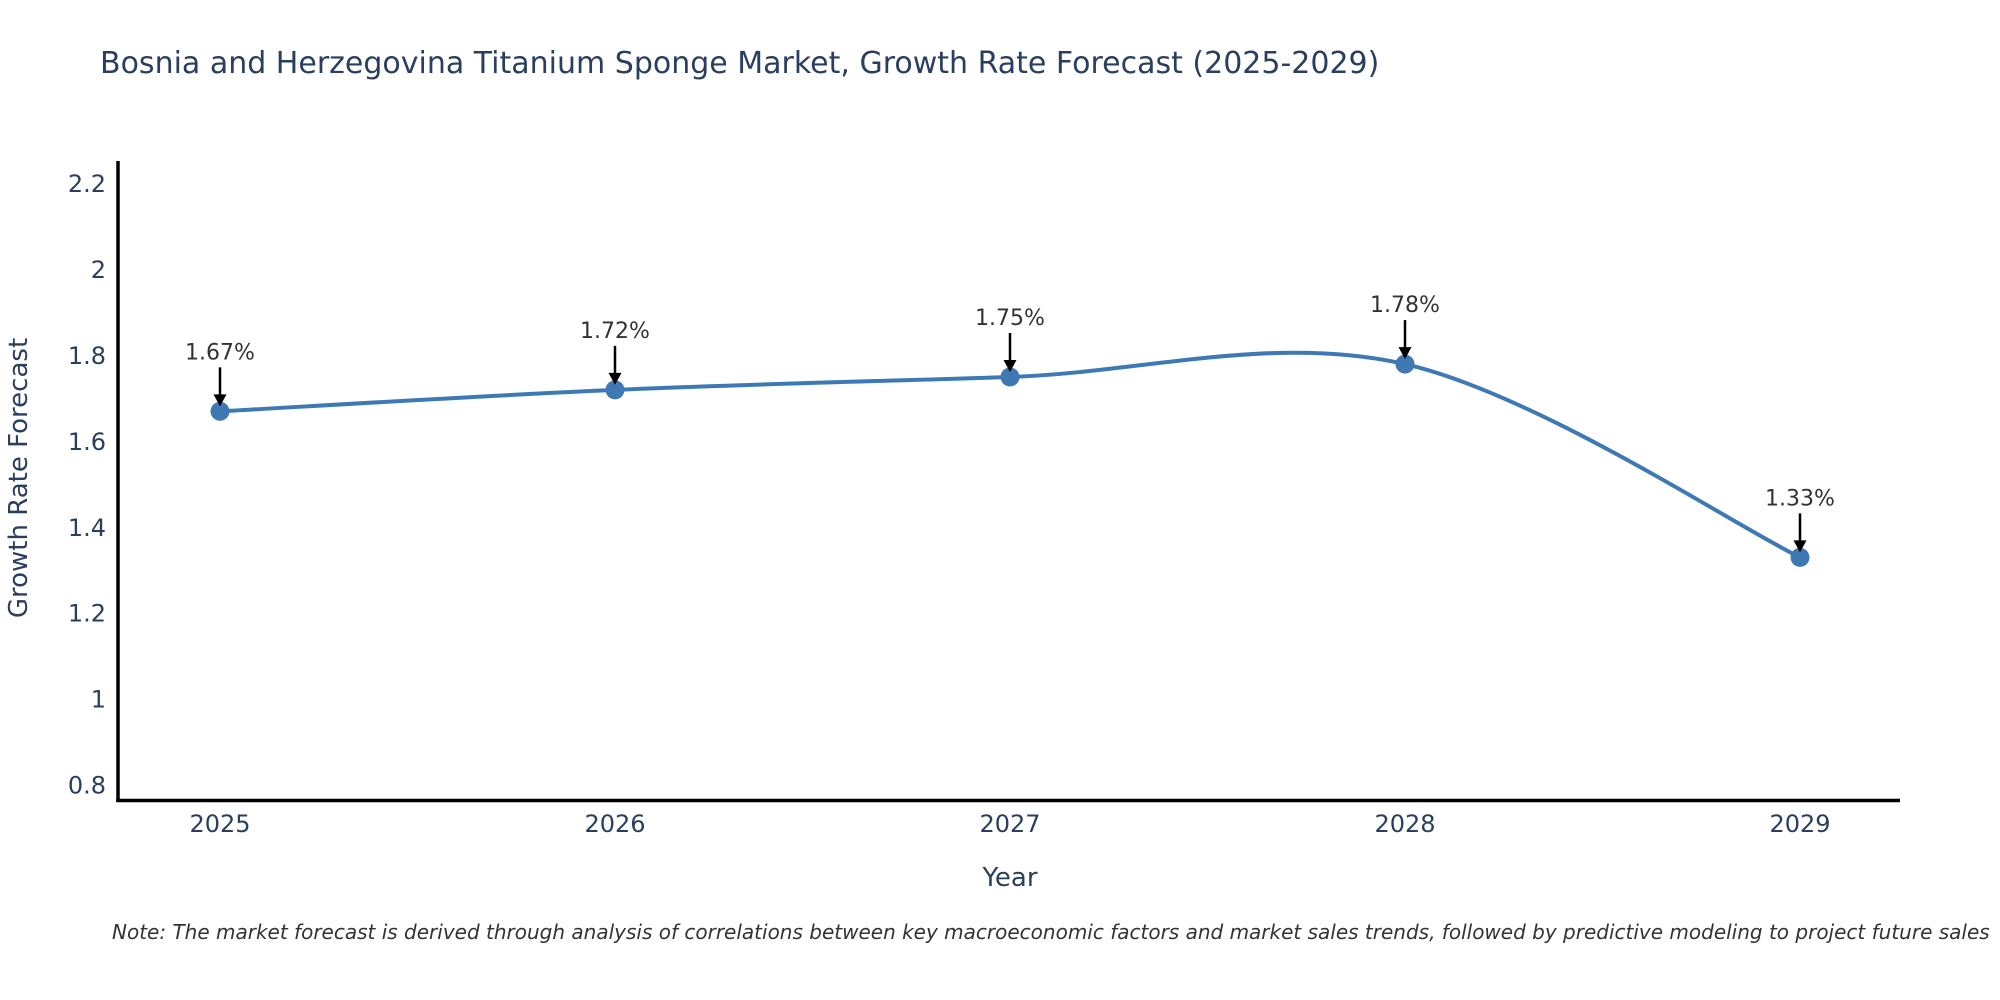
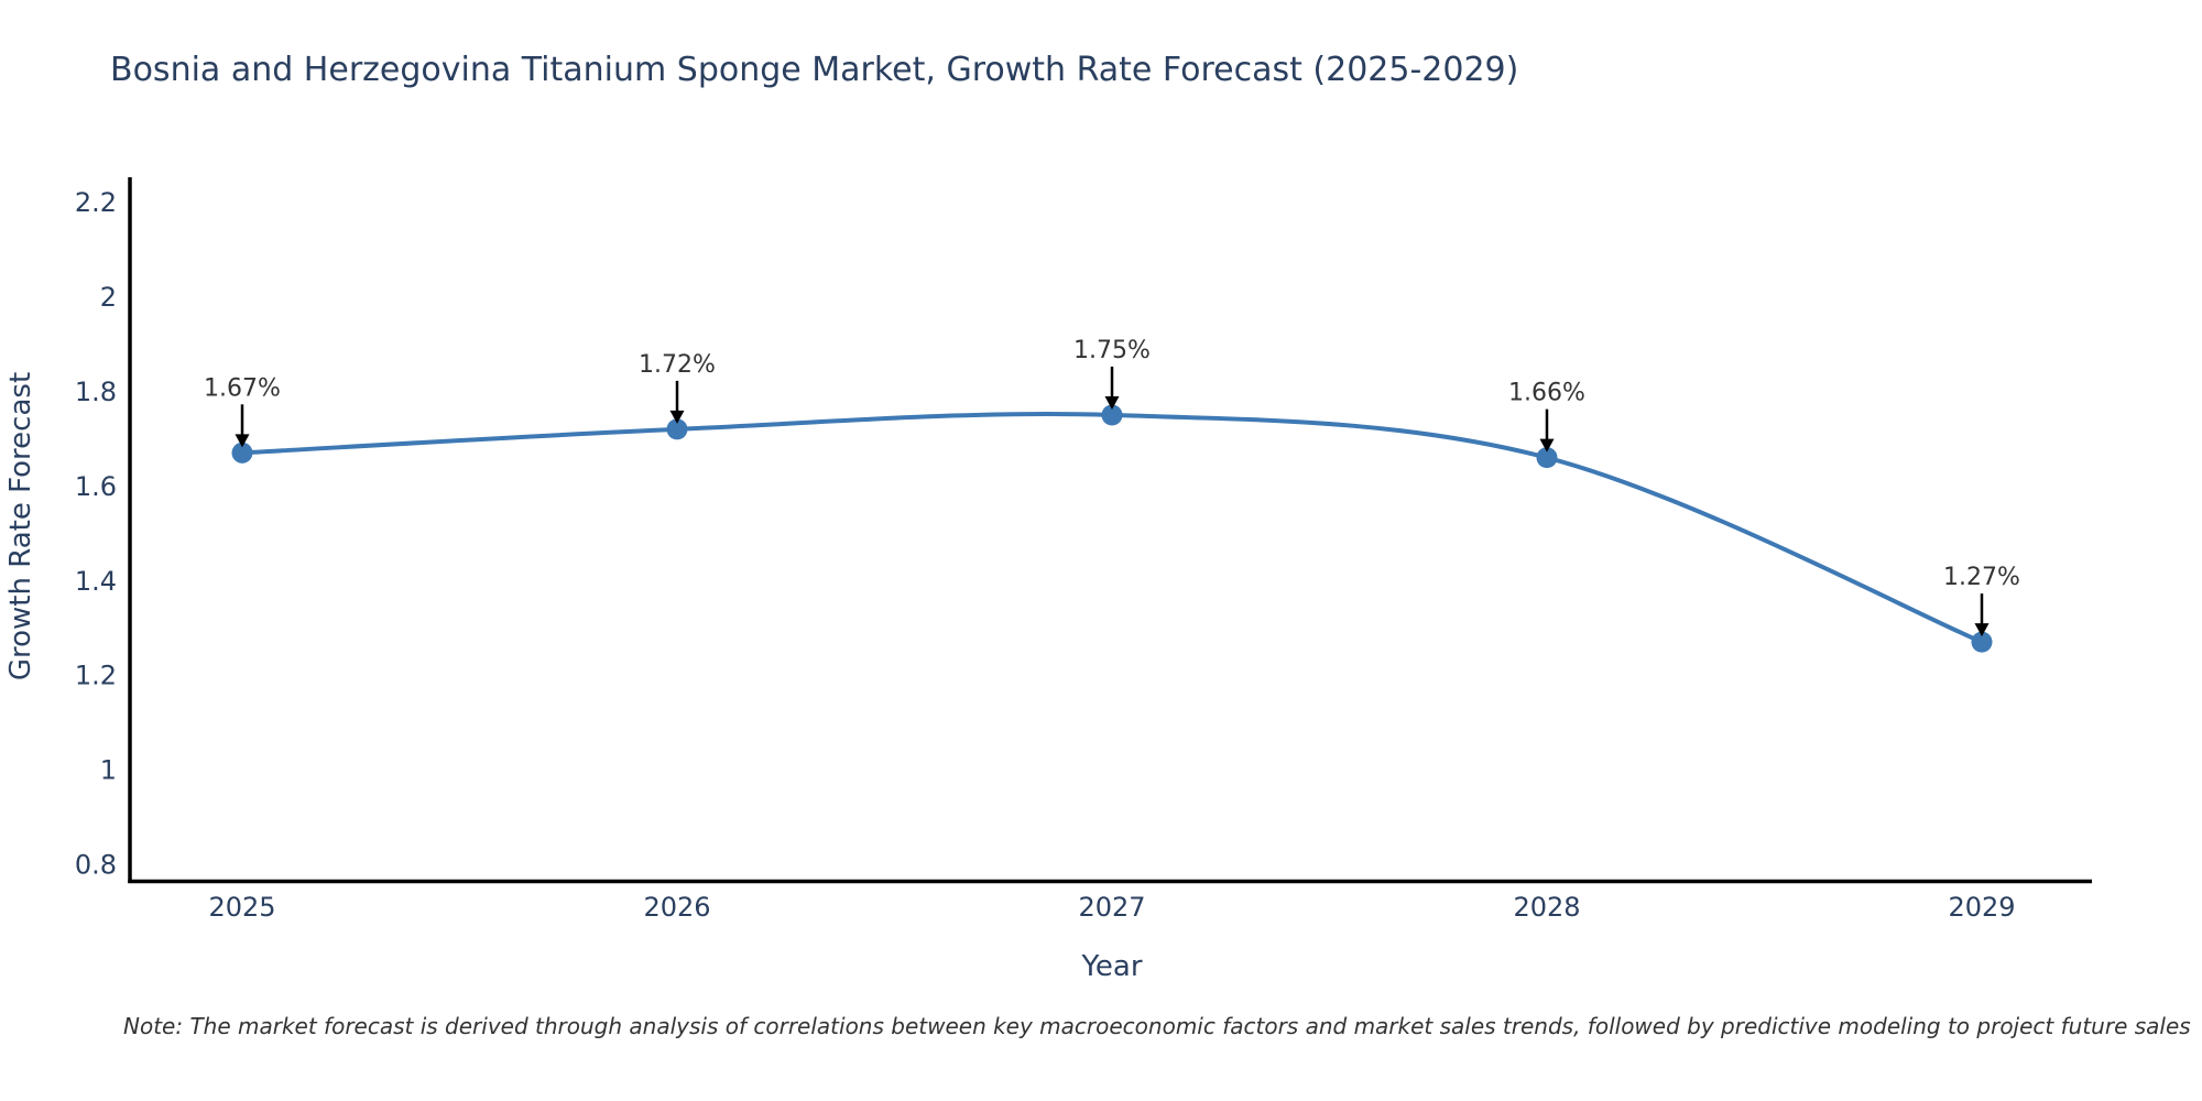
2028: 1.78% -> 1.66%
2029: 1.33% -> 1.27%
